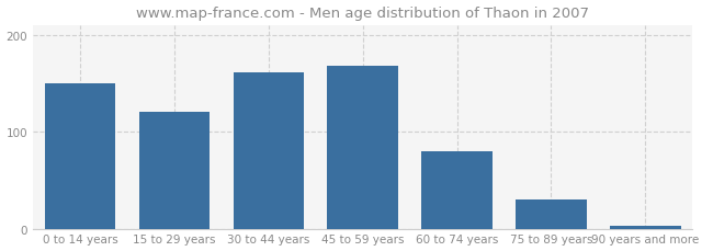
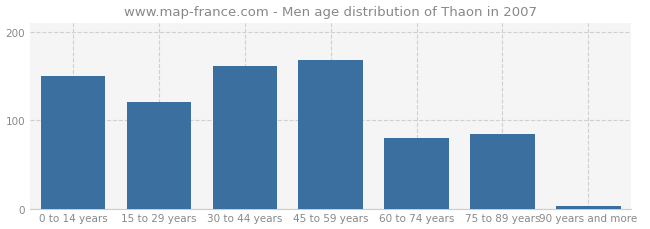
75 to 89 years: 30 -> 84
